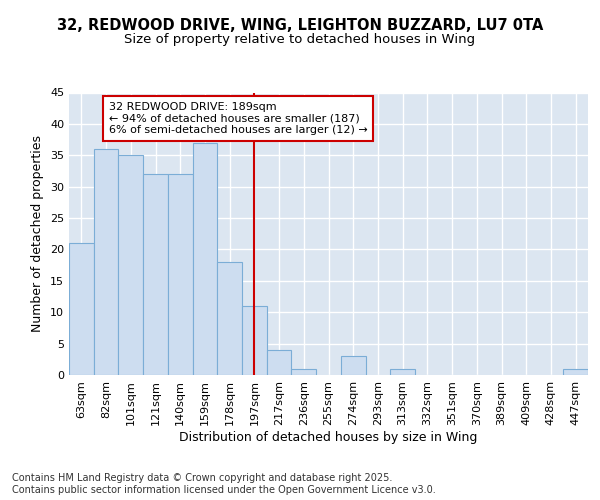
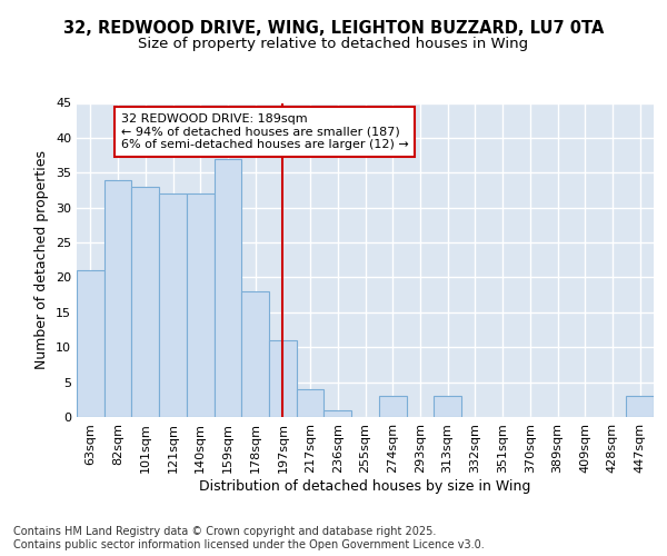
82sqm: 36 -> 34
101sqm: 35 -> 33
313sqm: 1 -> 3
447sqm: 1 -> 3
